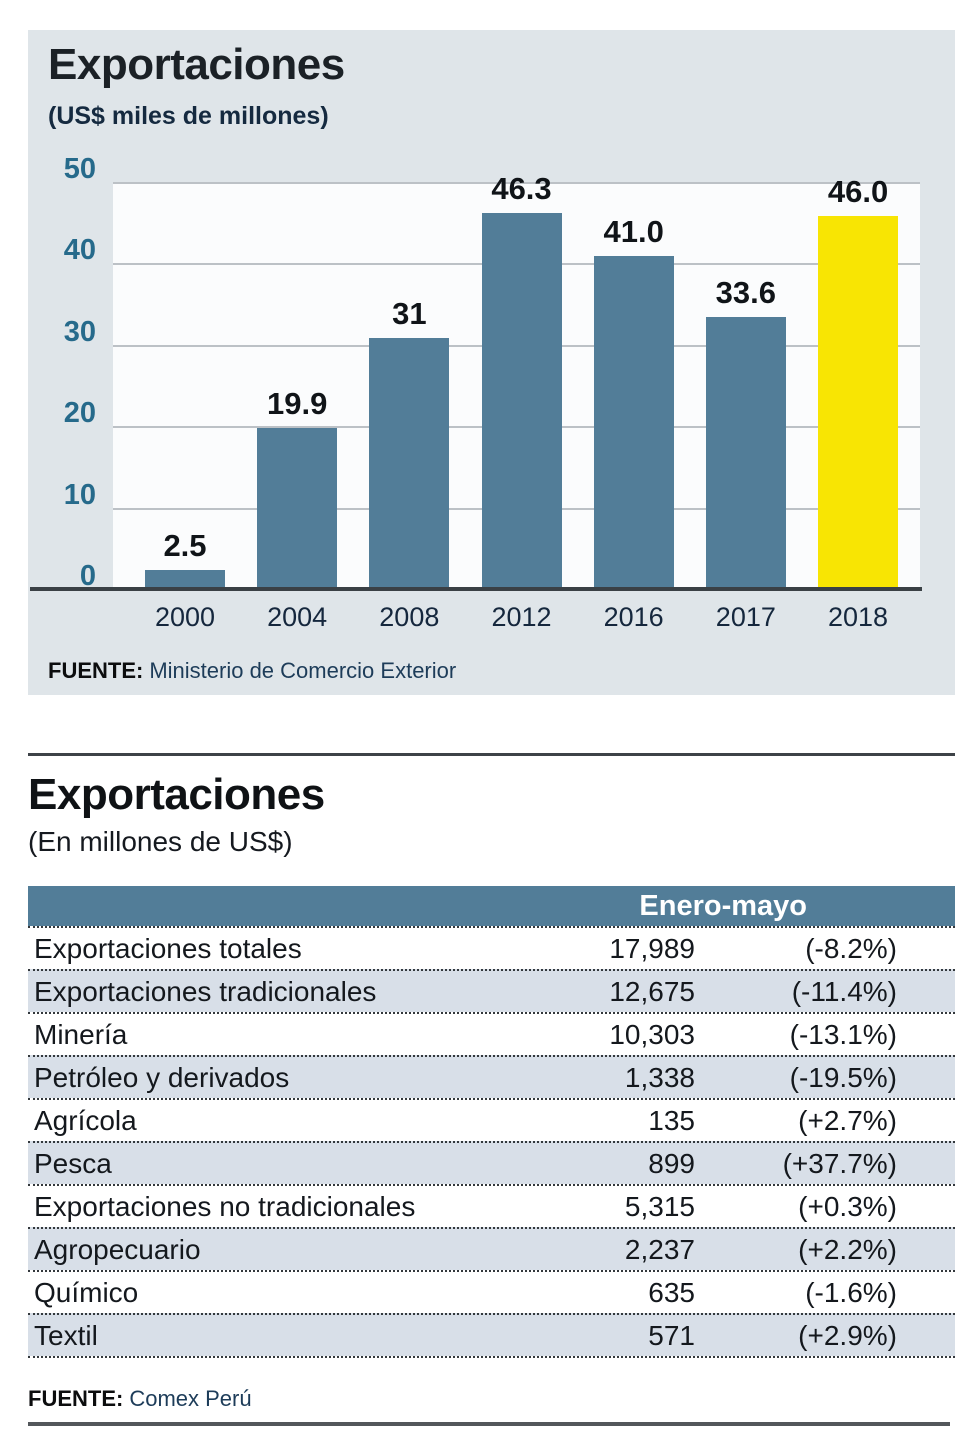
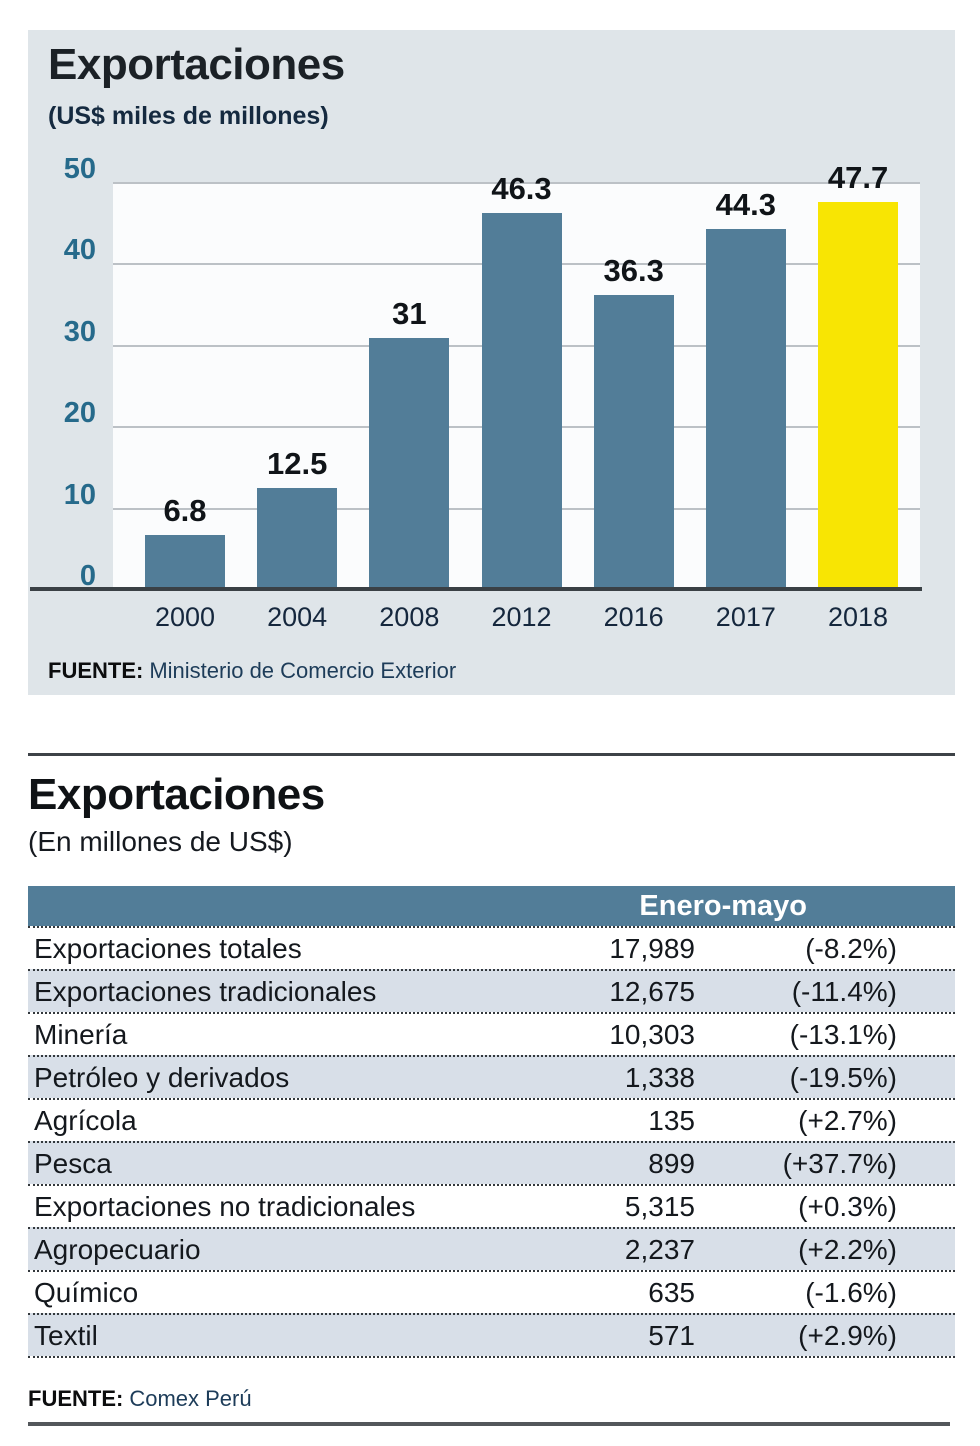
2000: 2.5 -> 6.8
2004: 19.9 -> 12.5
2016: 41.0 -> 36.3
2017: 33.6 -> 44.3
2018: 46.0 -> 47.7
